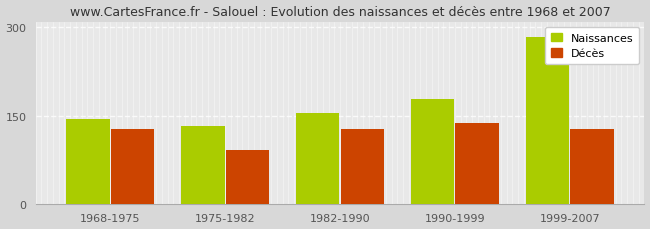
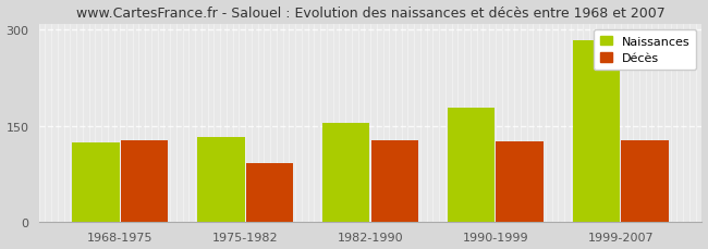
Naissances/1968-1975: 145 -> 124
Décès/1990-1999: 138 -> 126
